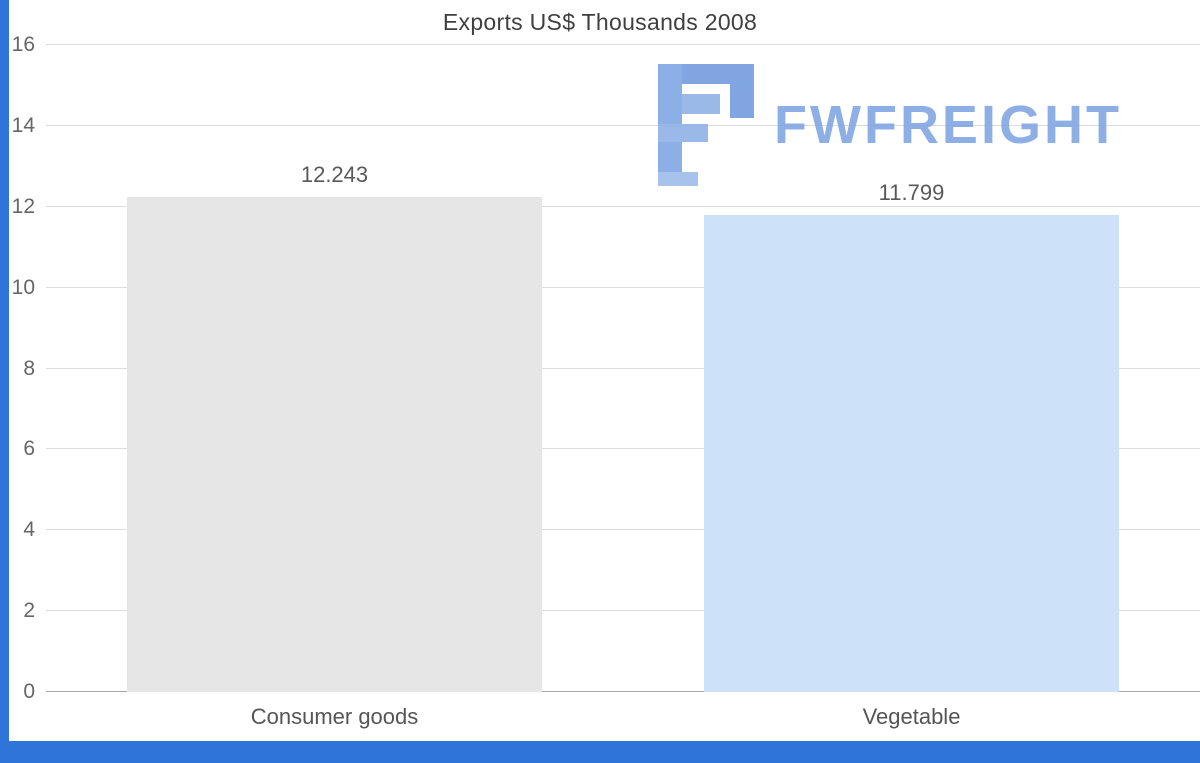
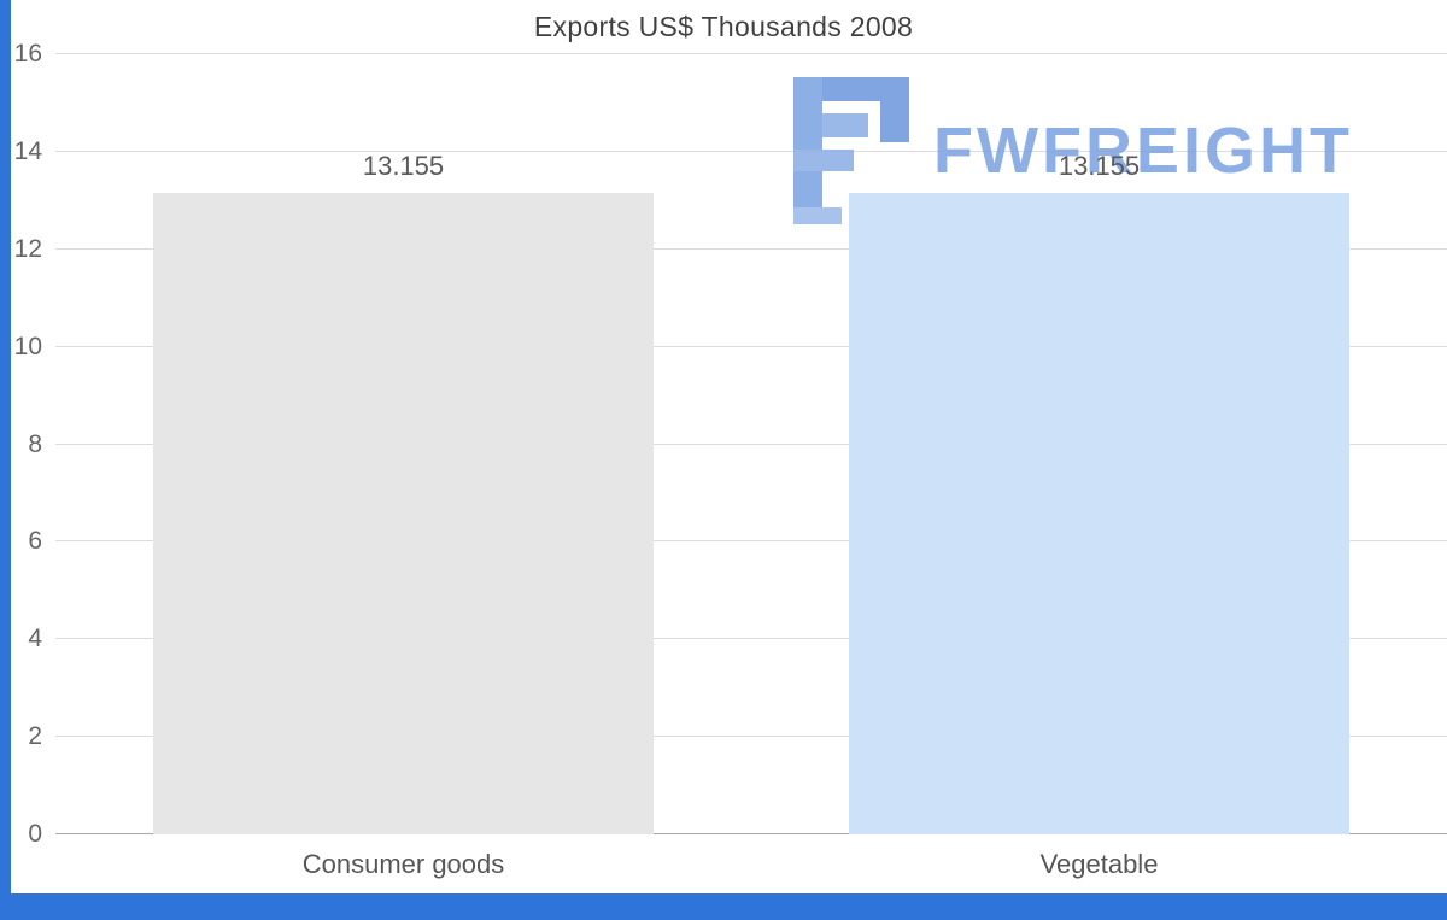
Consumer goods: 12.243 -> 13.155
Vegetable: 11.799 -> 13.155
